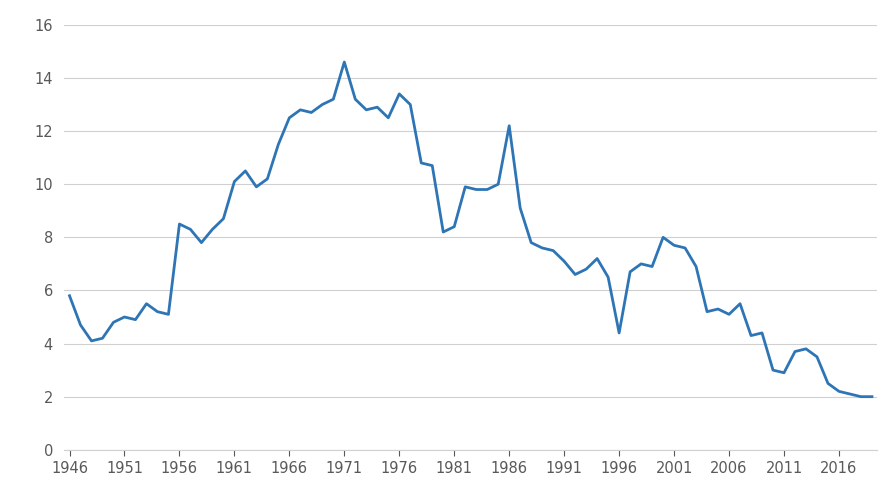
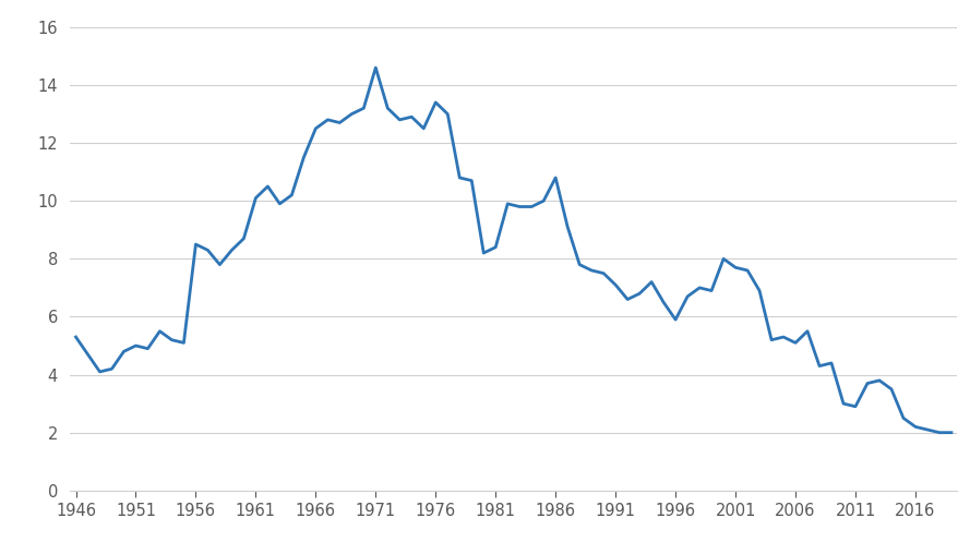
1946: 5.8 -> 5.3
1986: 12.2 -> 10.8
1996: 4.4 -> 5.9
